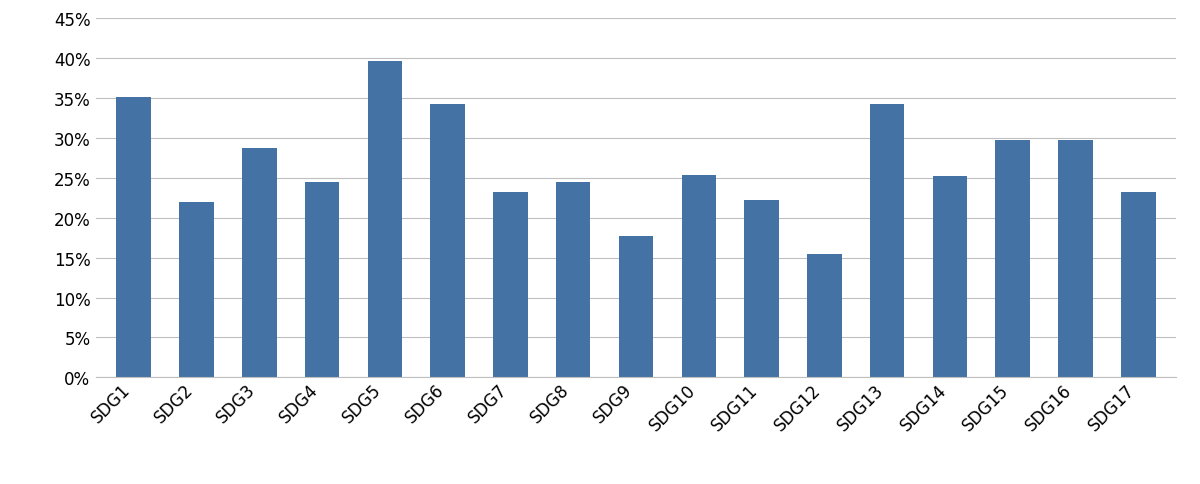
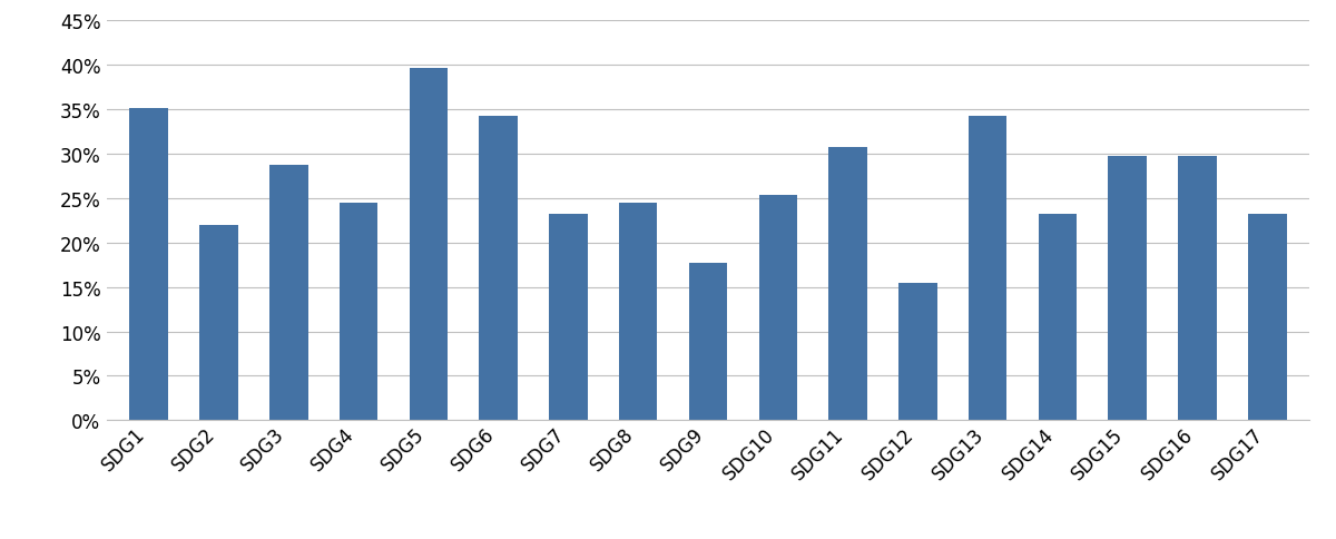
SDG11: 22.2% -> 30.8%
SDG14: 25.2% -> 23.2%
